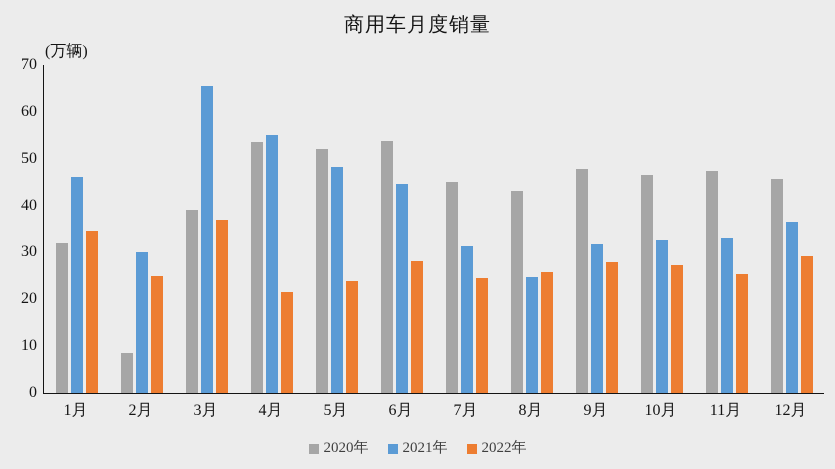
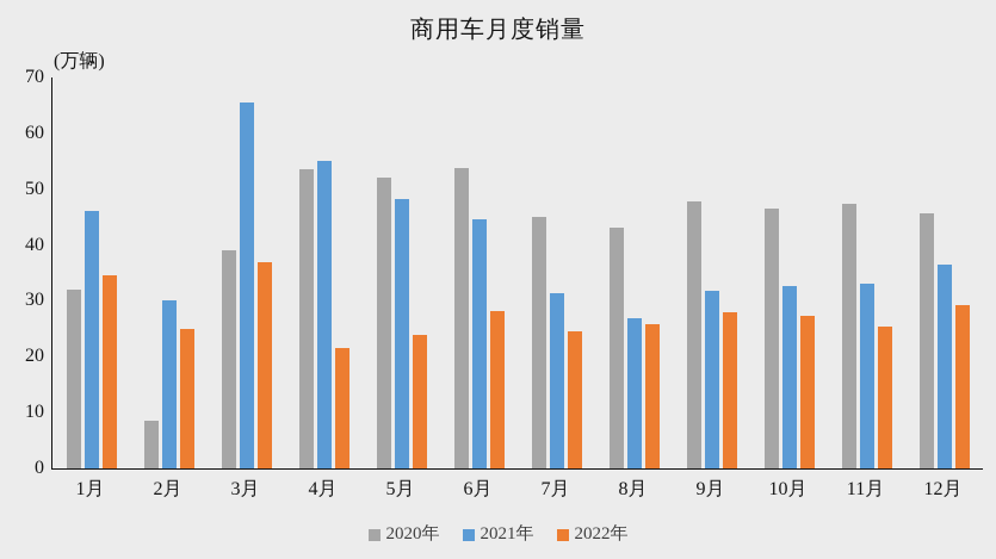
2021年/8月: 25 -> 27
